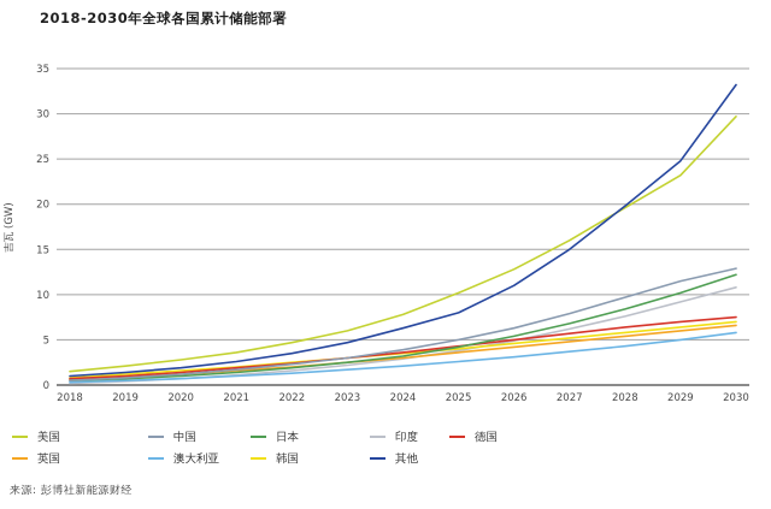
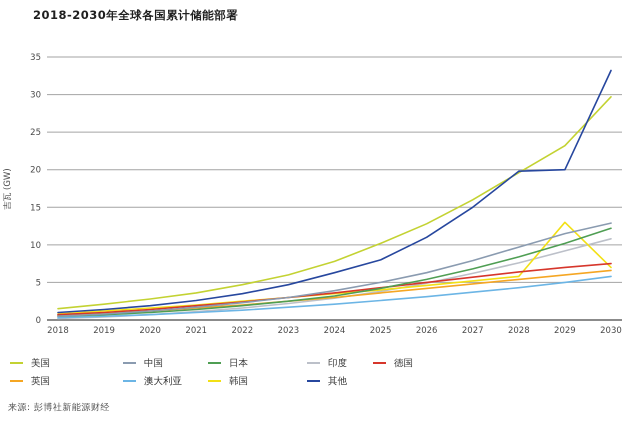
韩国/2029: 6 -> 13
其他/2029: 25 -> 20
